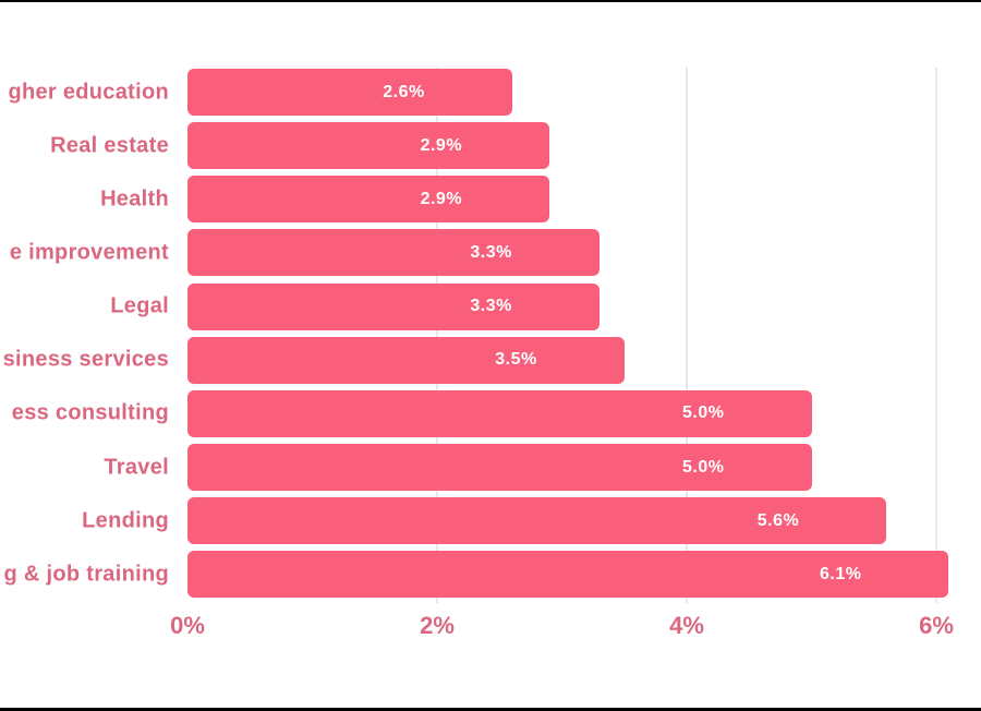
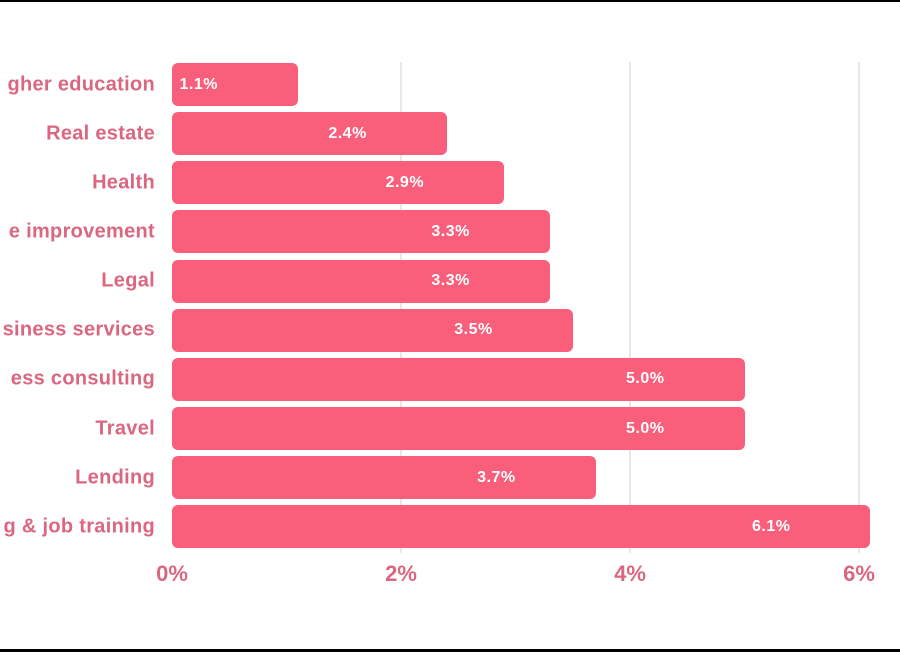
gher education: 2.6% -> 1.1%
Real estate: 2.9% -> 2.4%
Lending: 5.6% -> 3.7%
